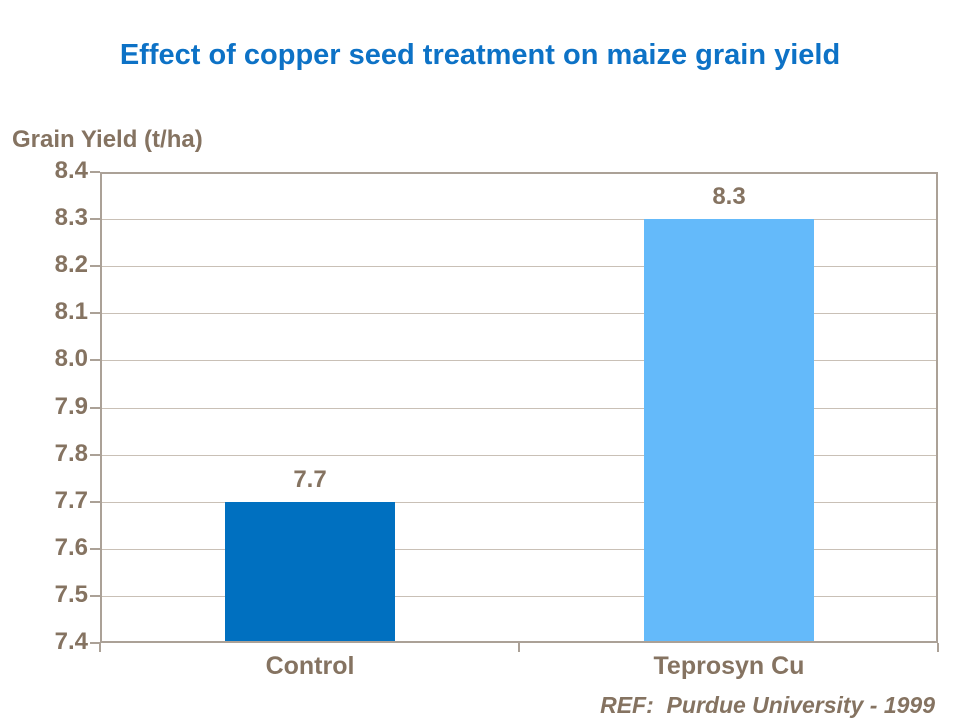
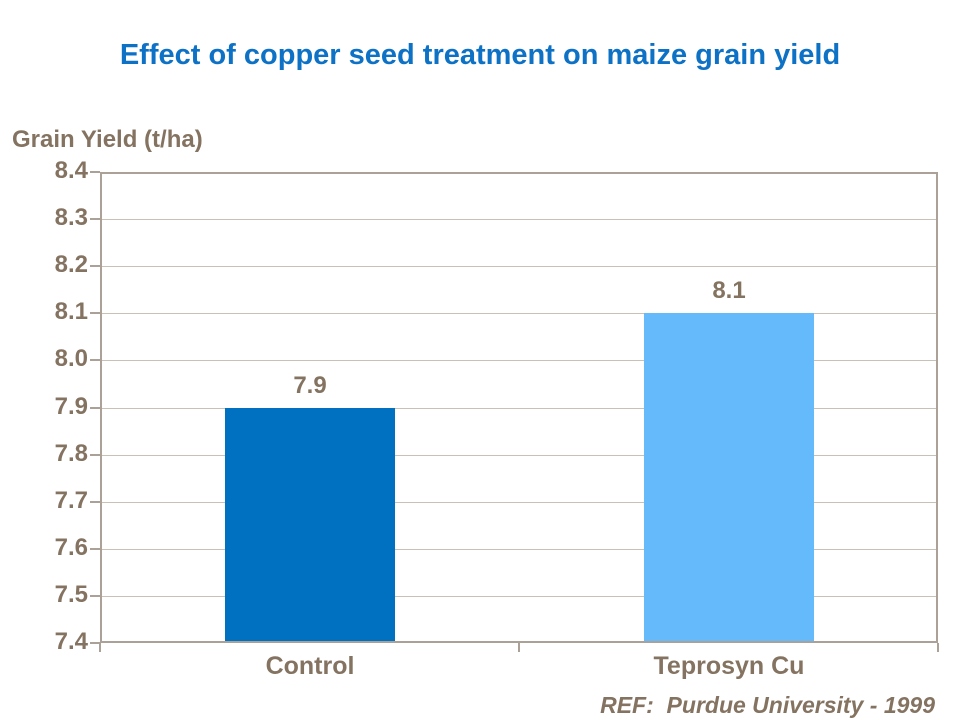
Control: 7.7 -> 7.9
Teprosyn Cu: 8.3 -> 8.1
